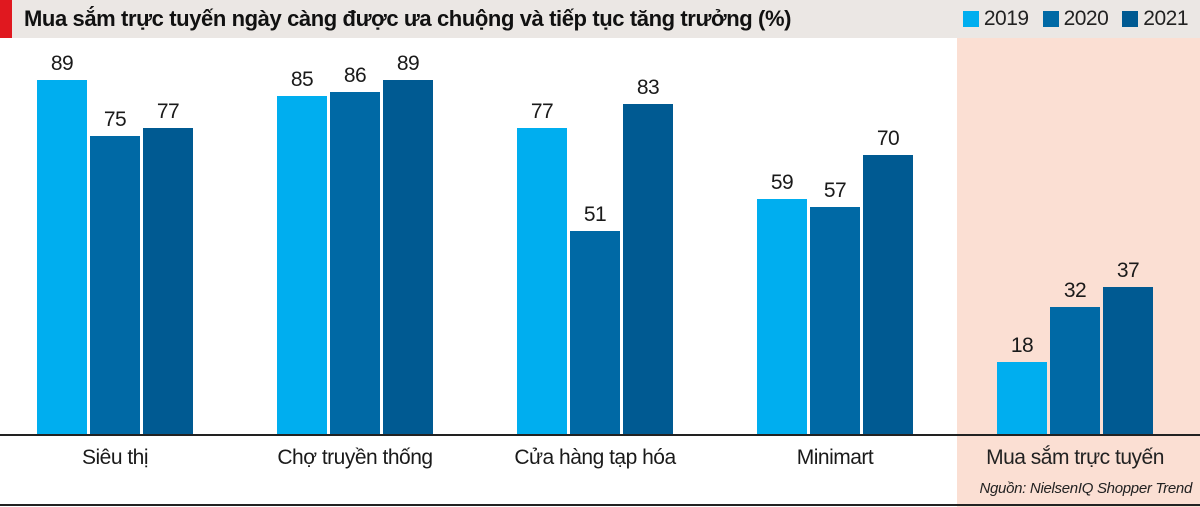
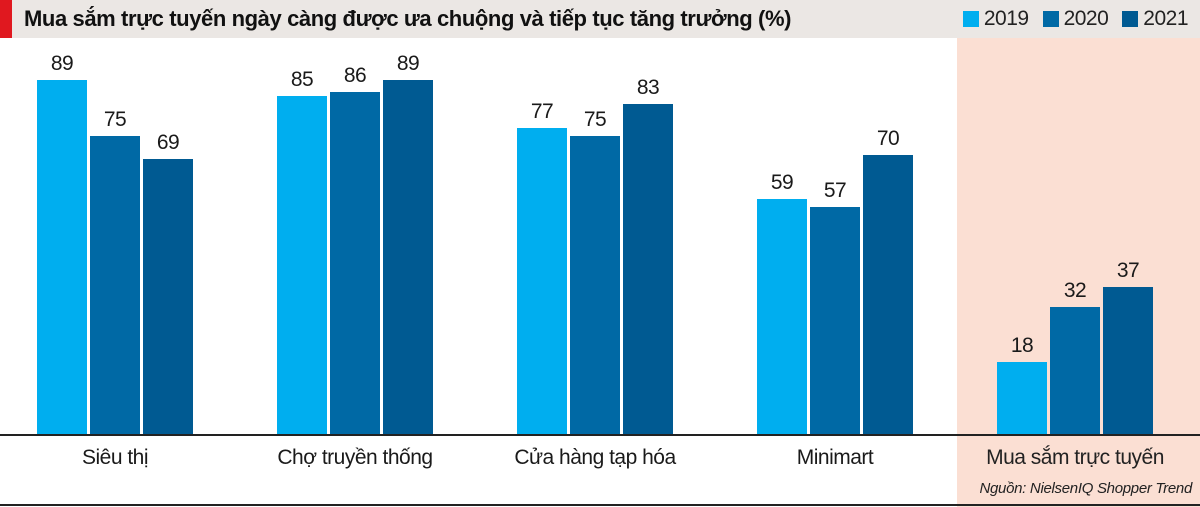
2021/Siêu thị: 77 -> 69
2020/Cửa hàng tạp hóa: 51 -> 75
